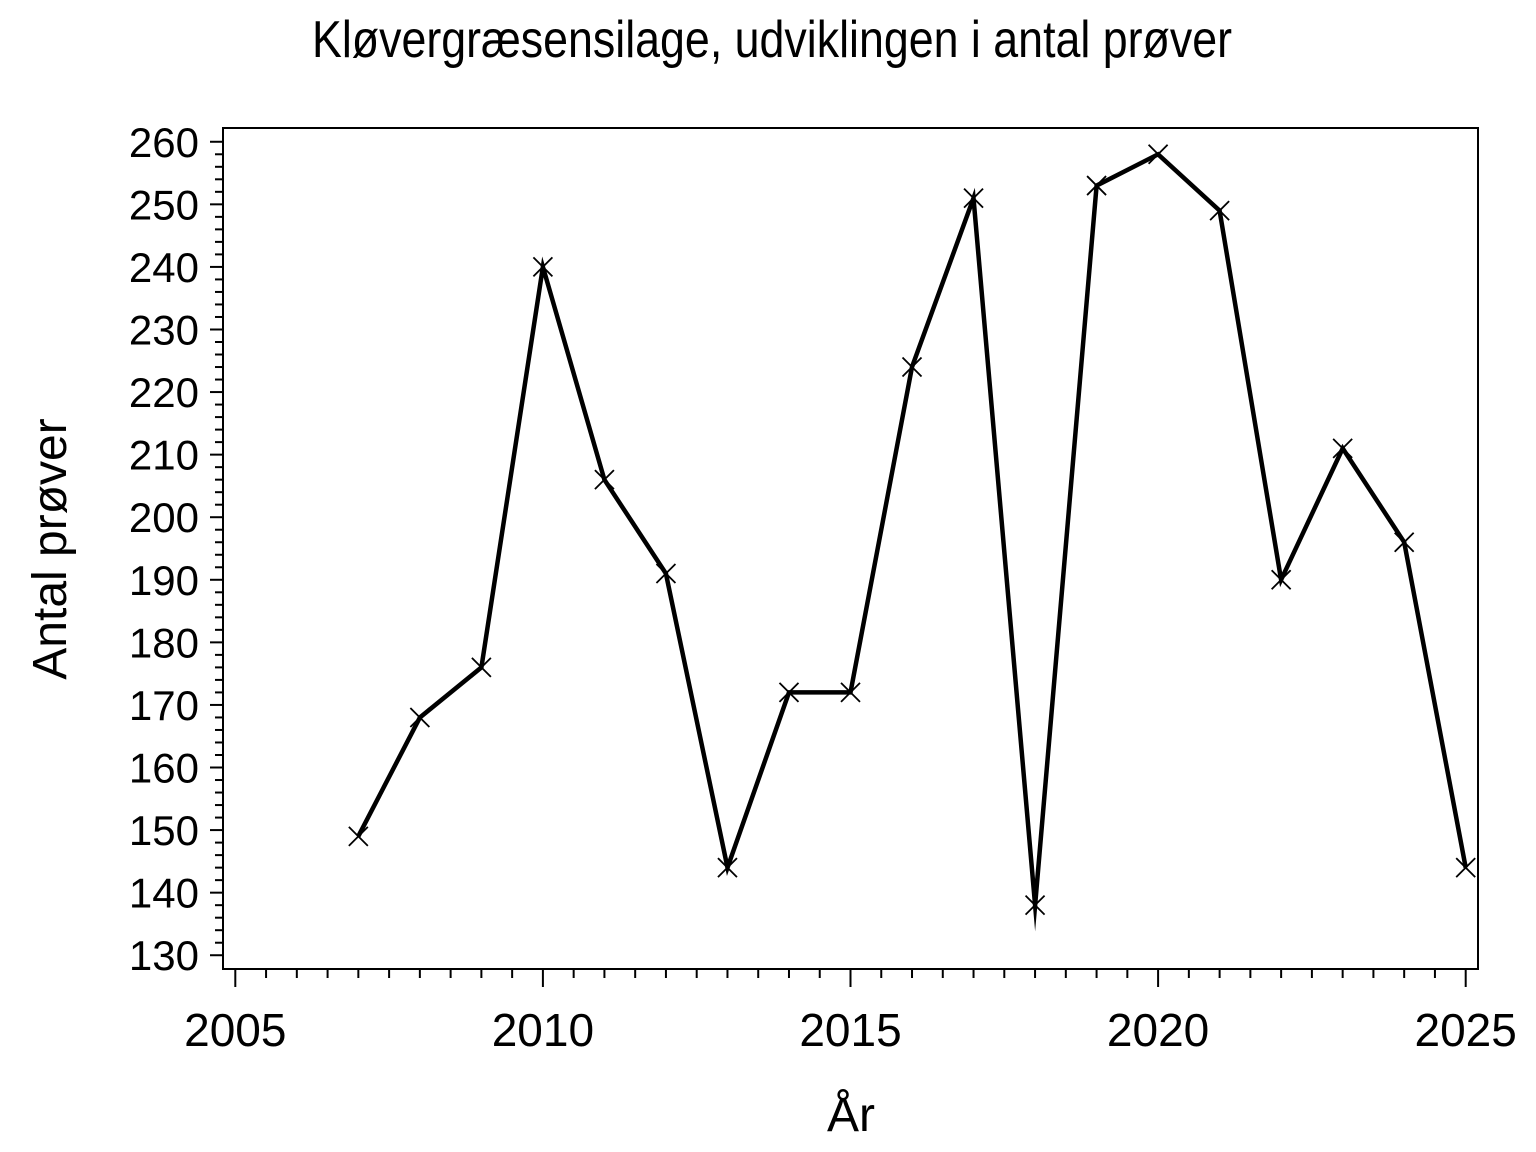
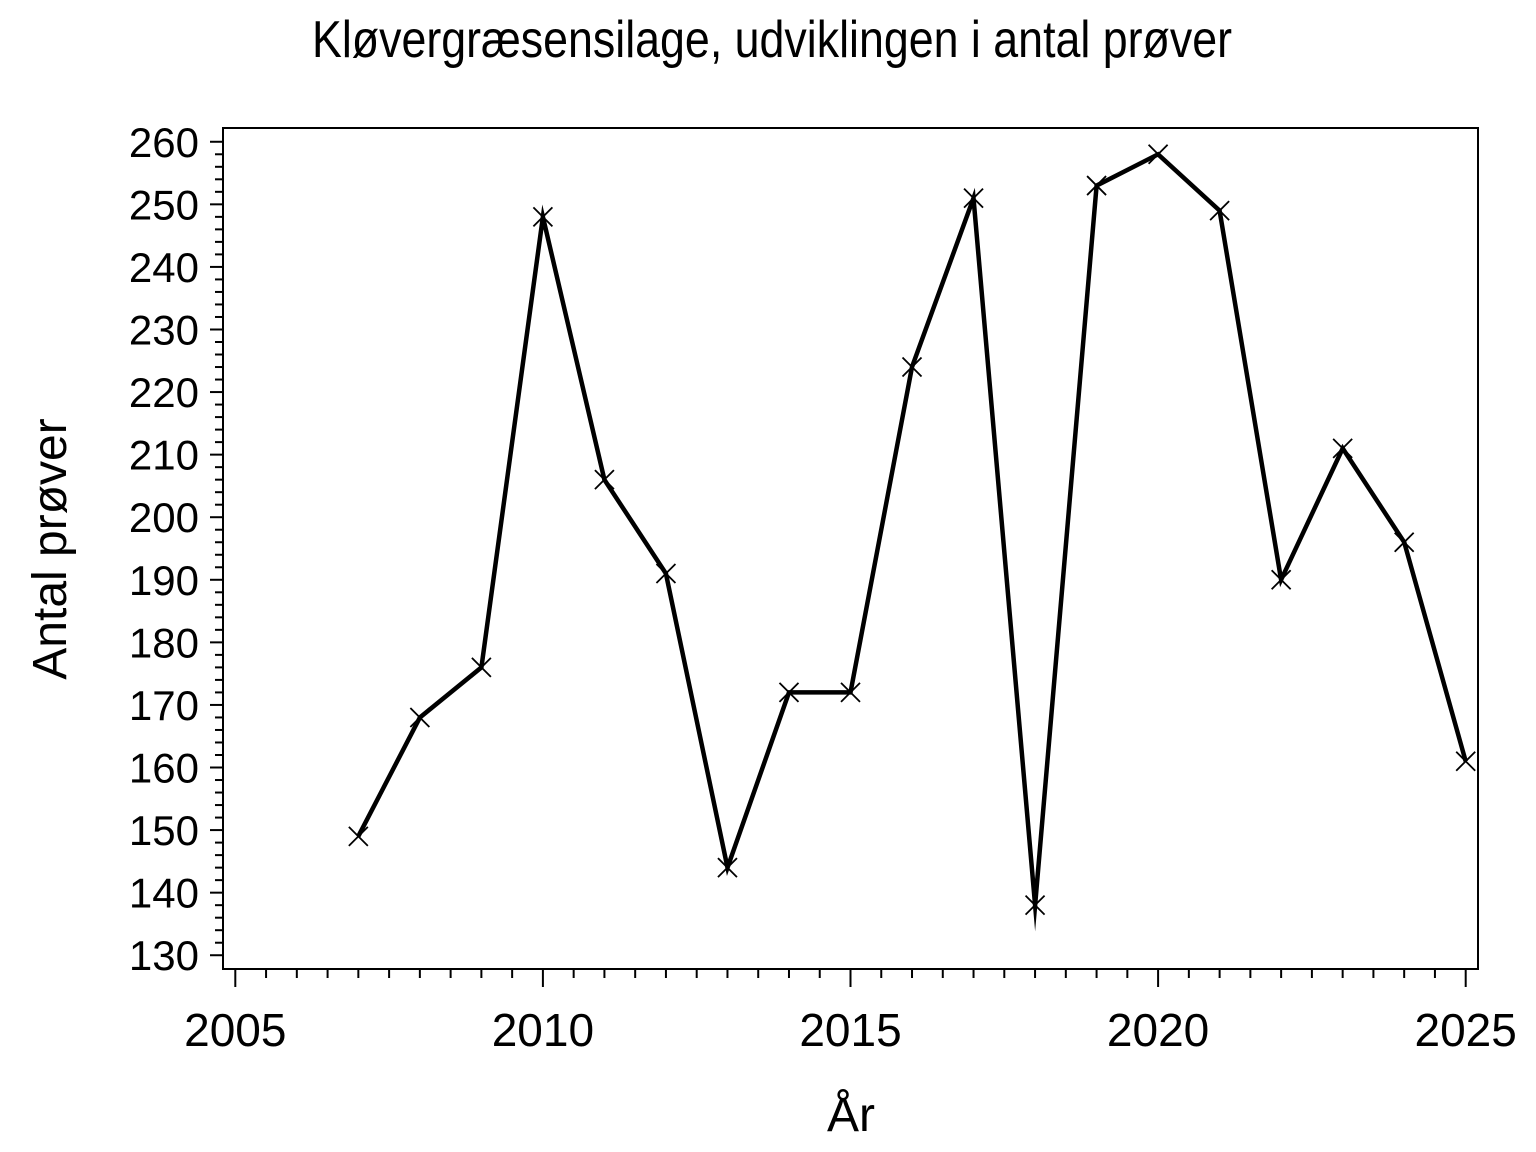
2010: 240 -> 248
2025: 144 -> 161
